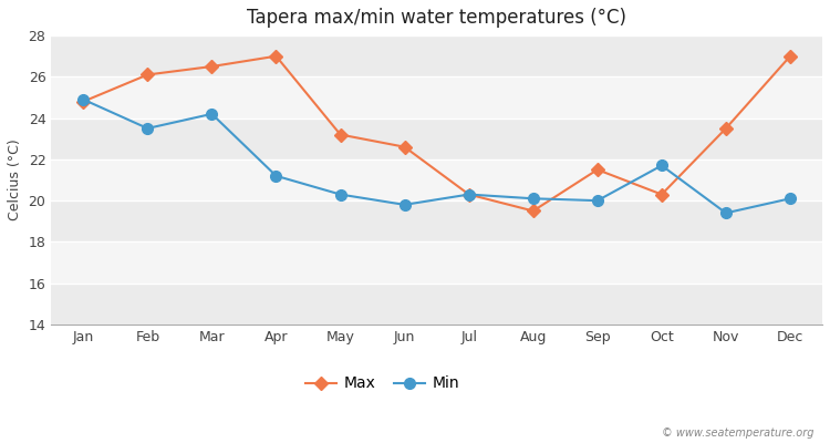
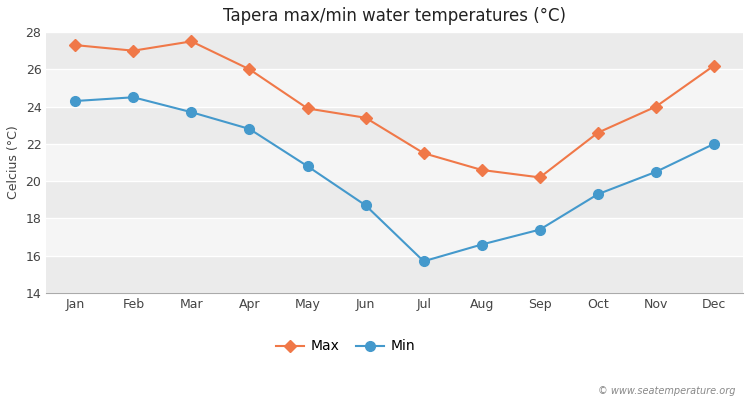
Max/Jan: 24.8 -> 27.3
Min/Jan: 24.9 -> 24.3
Max/Feb: 26.1 -> 27.0
Min/Feb: 23.5 -> 24.5
Max/Mar: 26.5 -> 27.5
Min/Mar: 24.2 -> 23.7
Max/Apr: 27.0 -> 26.0
Min/Apr: 21.2 -> 22.8
Max/May: 23.2 -> 23.9
Min/May: 20.3 -> 20.8
Max/Jun: 22.6 -> 23.4
Min/Jun: 19.8 -> 18.7
Max/Jul: 20.3 -> 21.5
Min/Jul: 20.3 -> 15.7
Max/Aug: 19.5 -> 20.6
Min/Aug: 20.1 -> 16.6
Max/Sep: 21.5 -> 20.2
Min/Sep: 20.0 -> 17.4
Max/Oct: 20.3 -> 22.6
Min/Oct: 21.7 -> 19.3
Max/Nov: 23.5 -> 24.0
Min/Nov: 19.4 -> 20.5
Max/Dec: 27.0 -> 26.2
Min/Dec: 20.1 -> 22.0
